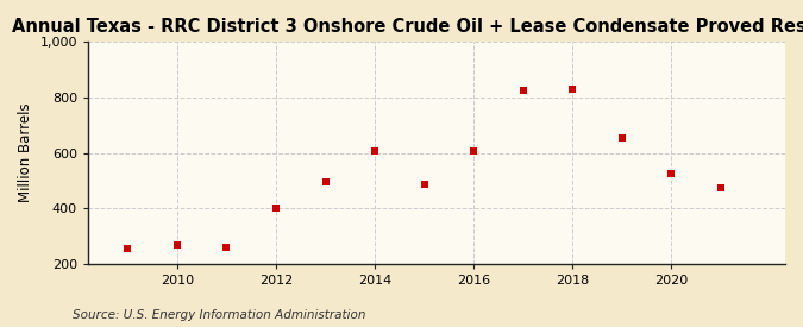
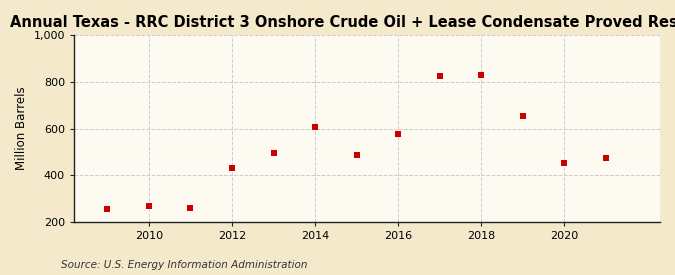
2012: 400 -> 430
2016: 605 -> 575
2020: 525 -> 450
